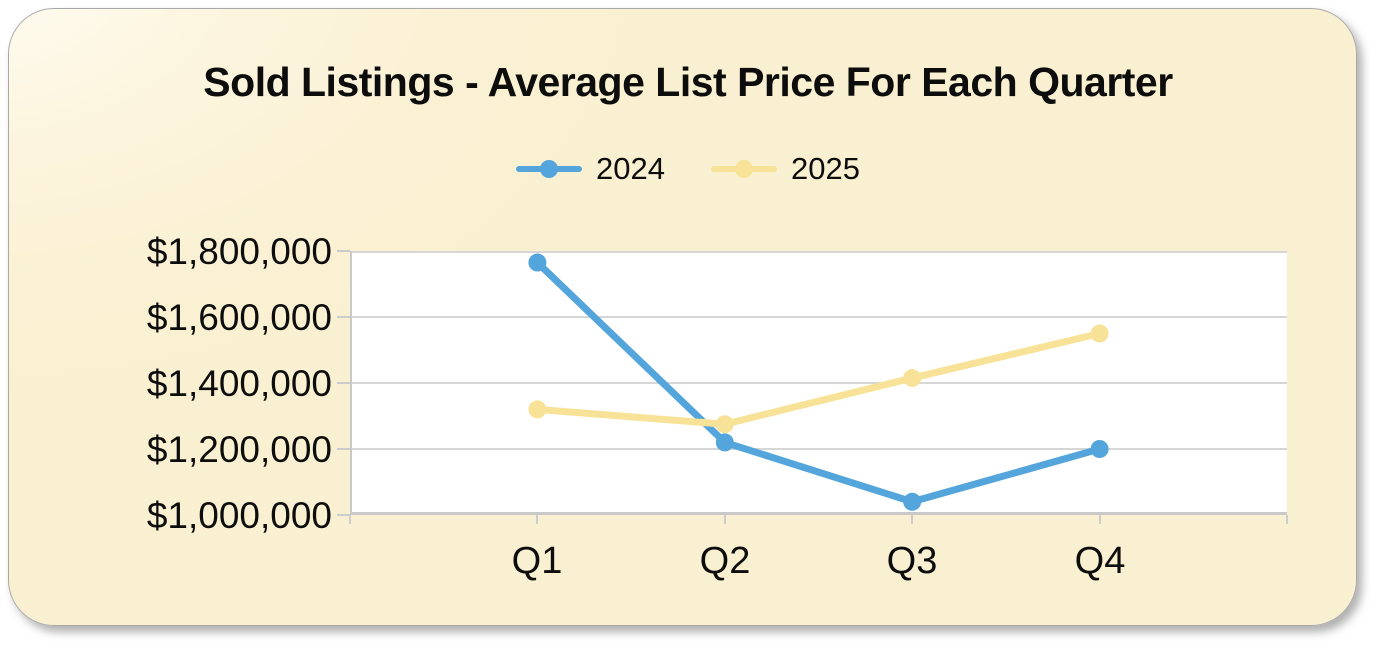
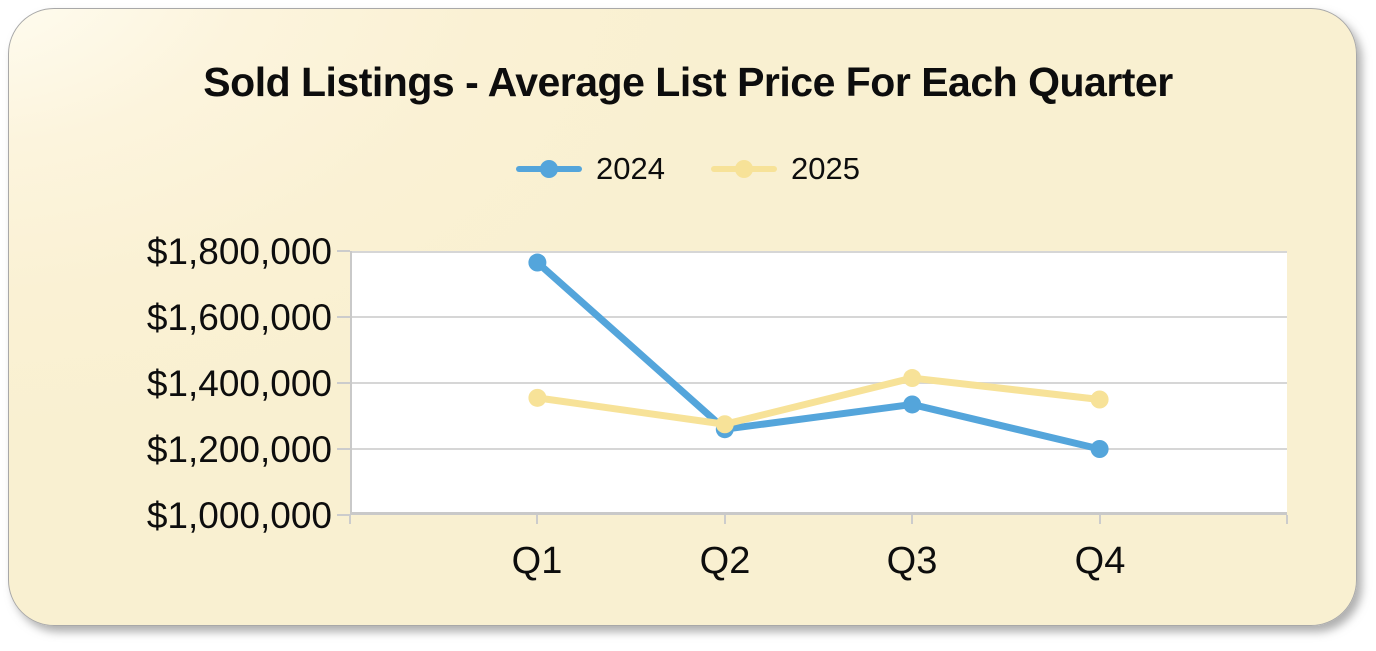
2025/Q1: $1320000 -> $1360000
2024/Q2: $1220000 -> $1260000
2024/Q3: $1040000 -> $1340000
2025/Q4: $1550000 -> $1350000
